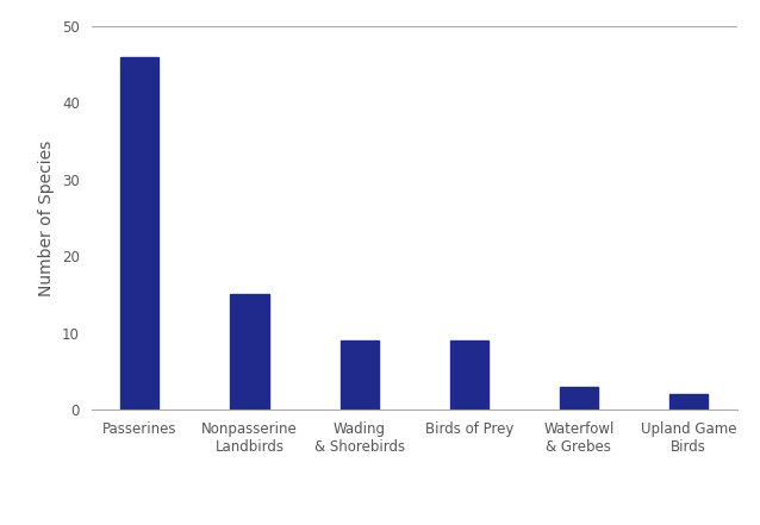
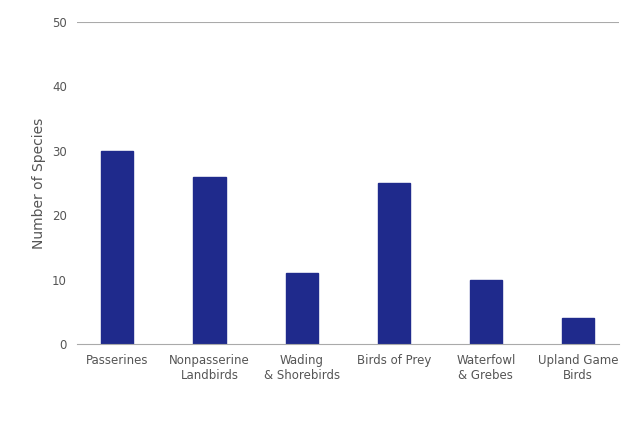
Passerines: 46 -> 30
Nonpasserine Landbirds: 15 -> 26
Wading & Shorebirds: 9 -> 11
Birds of Prey: 9 -> 25
Waterfowl & Grebes: 3 -> 10
Upland Game Birds: 2 -> 4
